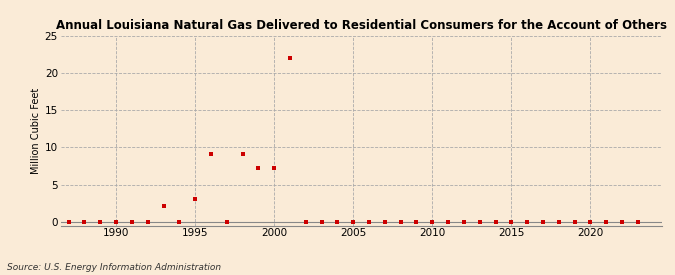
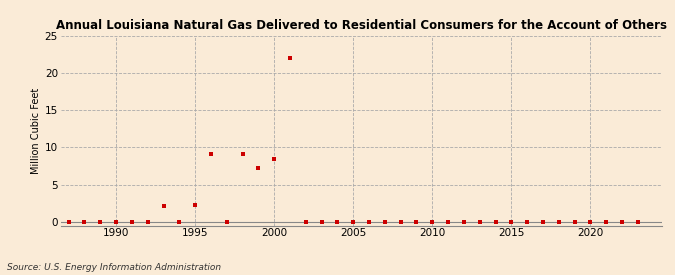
1995: 3.1 -> 2.2
2000: 7.2 -> 8.4
